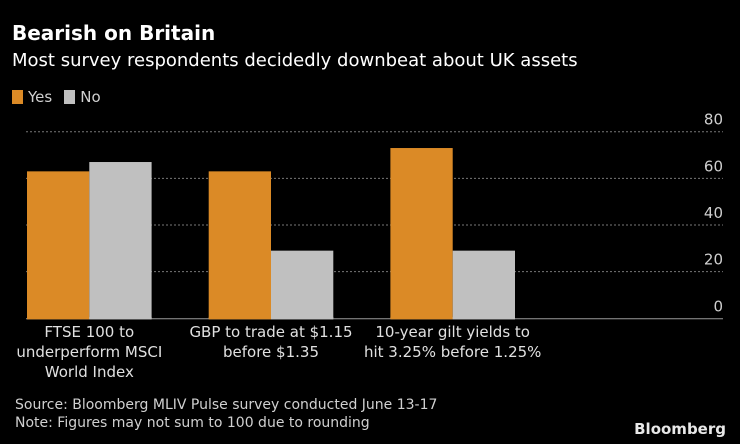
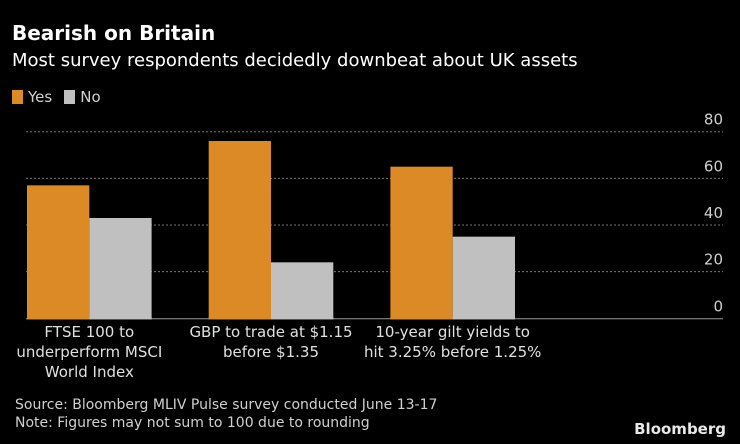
Yes/FTSE 100 to underperform MSCI World Index: 63 -> 57
No/FTSE 100 to underperform MSCI World Index: 67 -> 43
Yes/GBP to trade at $1.15 before $1.35: 63 -> 76
No/GBP to trade at $1.15 before $1.35: 29 -> 24
Yes/10-year gilt yields to hit 3.25% before 1.25%: 73 -> 65
No/10-year gilt yields to hit 3.25% before 1.25%: 29 -> 35
